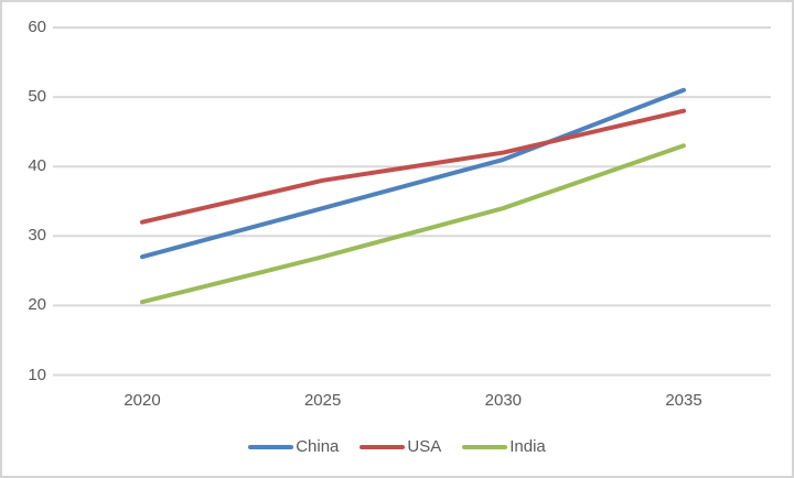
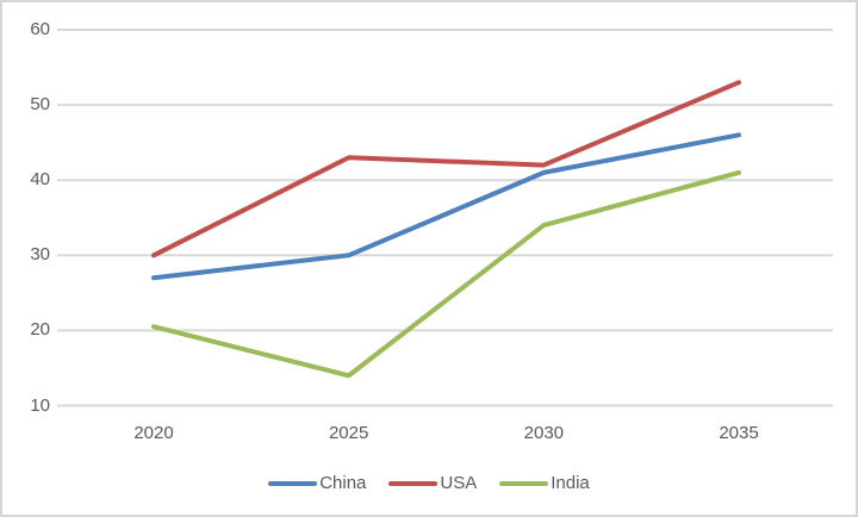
USA/2020: 32 -> 30
China/2025: 34 -> 30
USA/2025: 38 -> 43
India/2025: 27 -> 14
China/2035: 51 -> 46
USA/2035: 48 -> 53
India/2035: 43 -> 41
